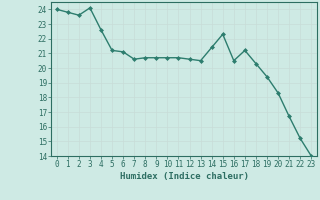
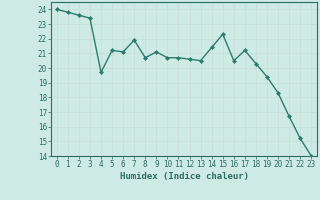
3: 24.1 -> 23.4
4: 22.6 -> 19.7
7: 20.6 -> 21.9
9: 20.7 -> 21.1
